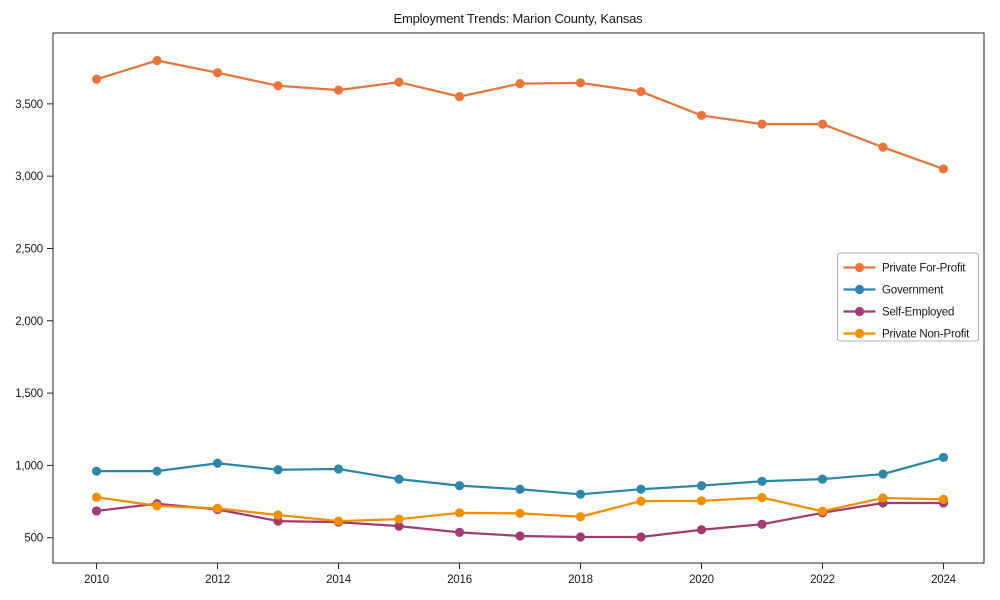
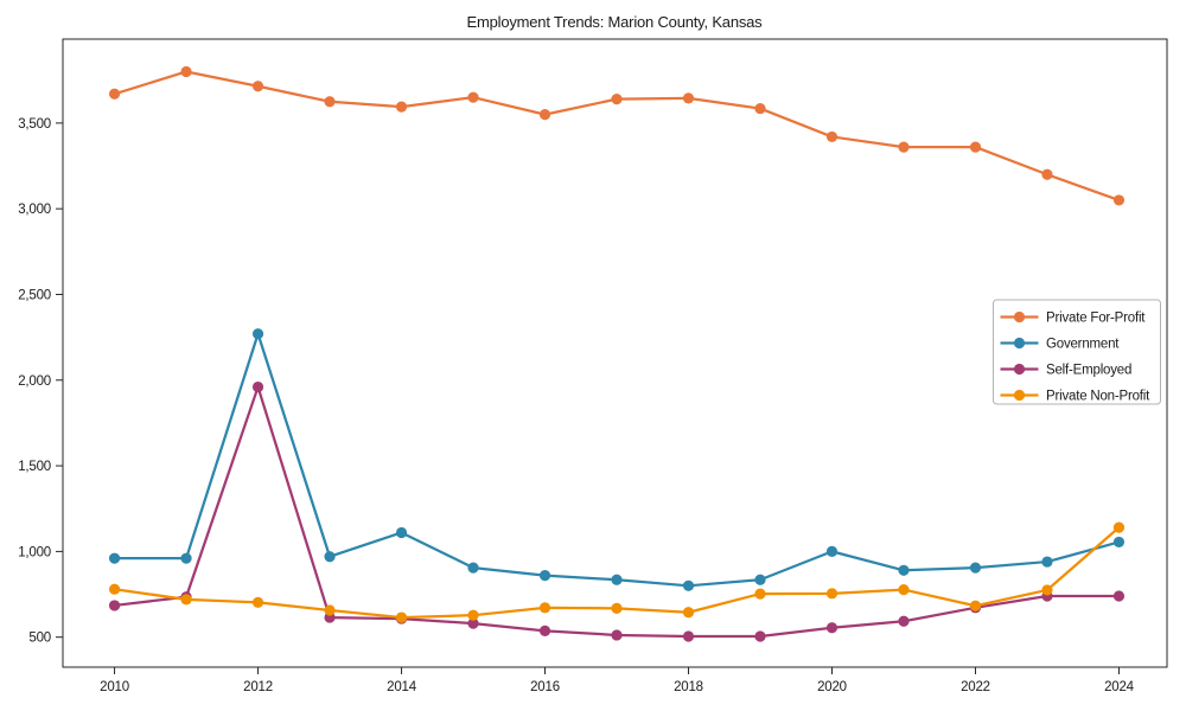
Government/2012: 1020 -> 2270
Self-Employed/2012: 700 -> 1960
Government/2014: 980 -> 1110
Government/2020: 860 -> 1000
Private Non-Profit/2024: 760 -> 1140
